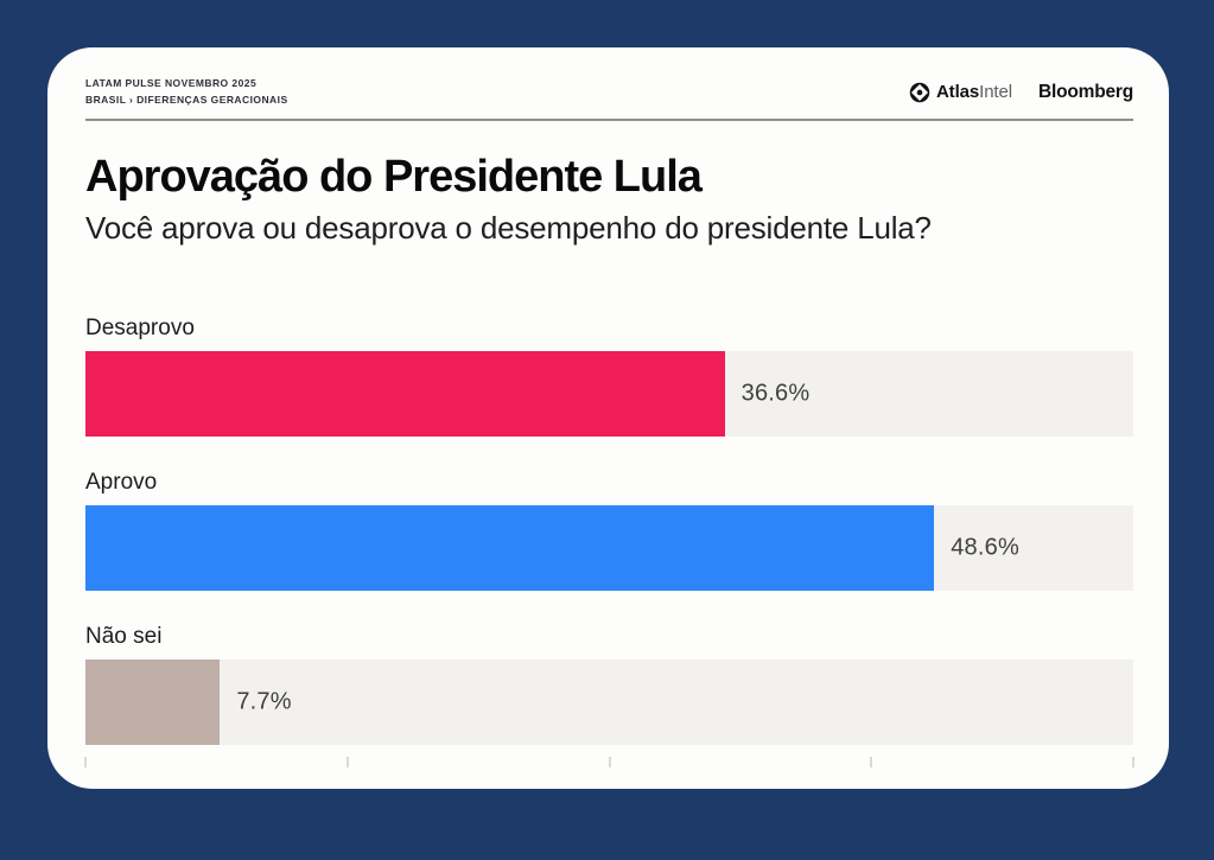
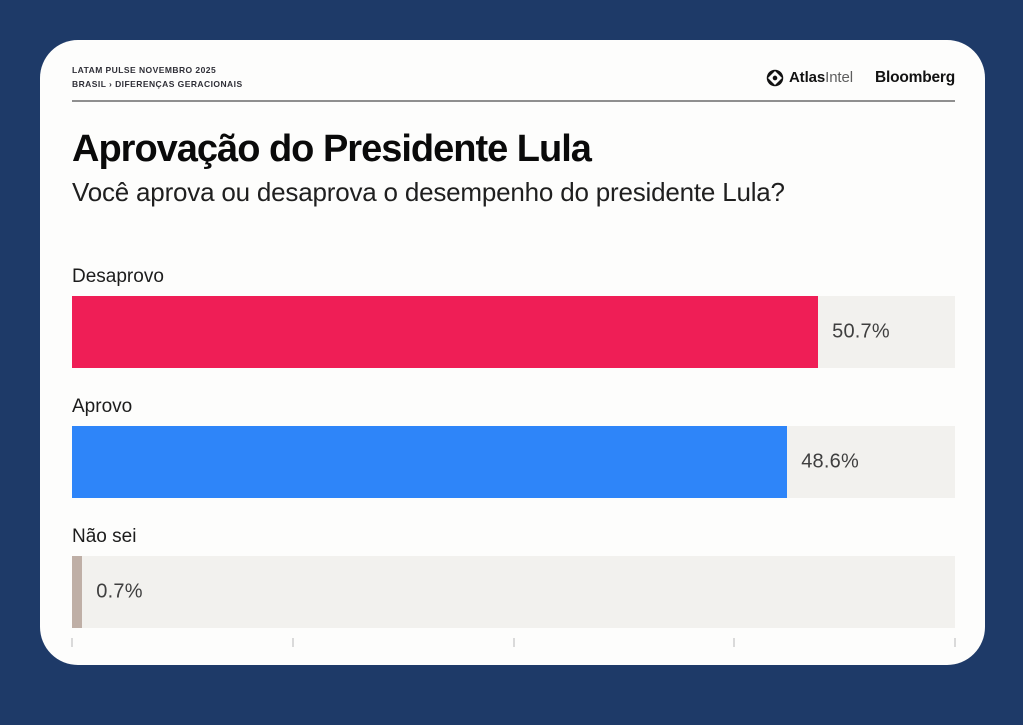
Desaprovo: 36.6% -> 50.7%
Não sei: 7.7% -> 0.7%
